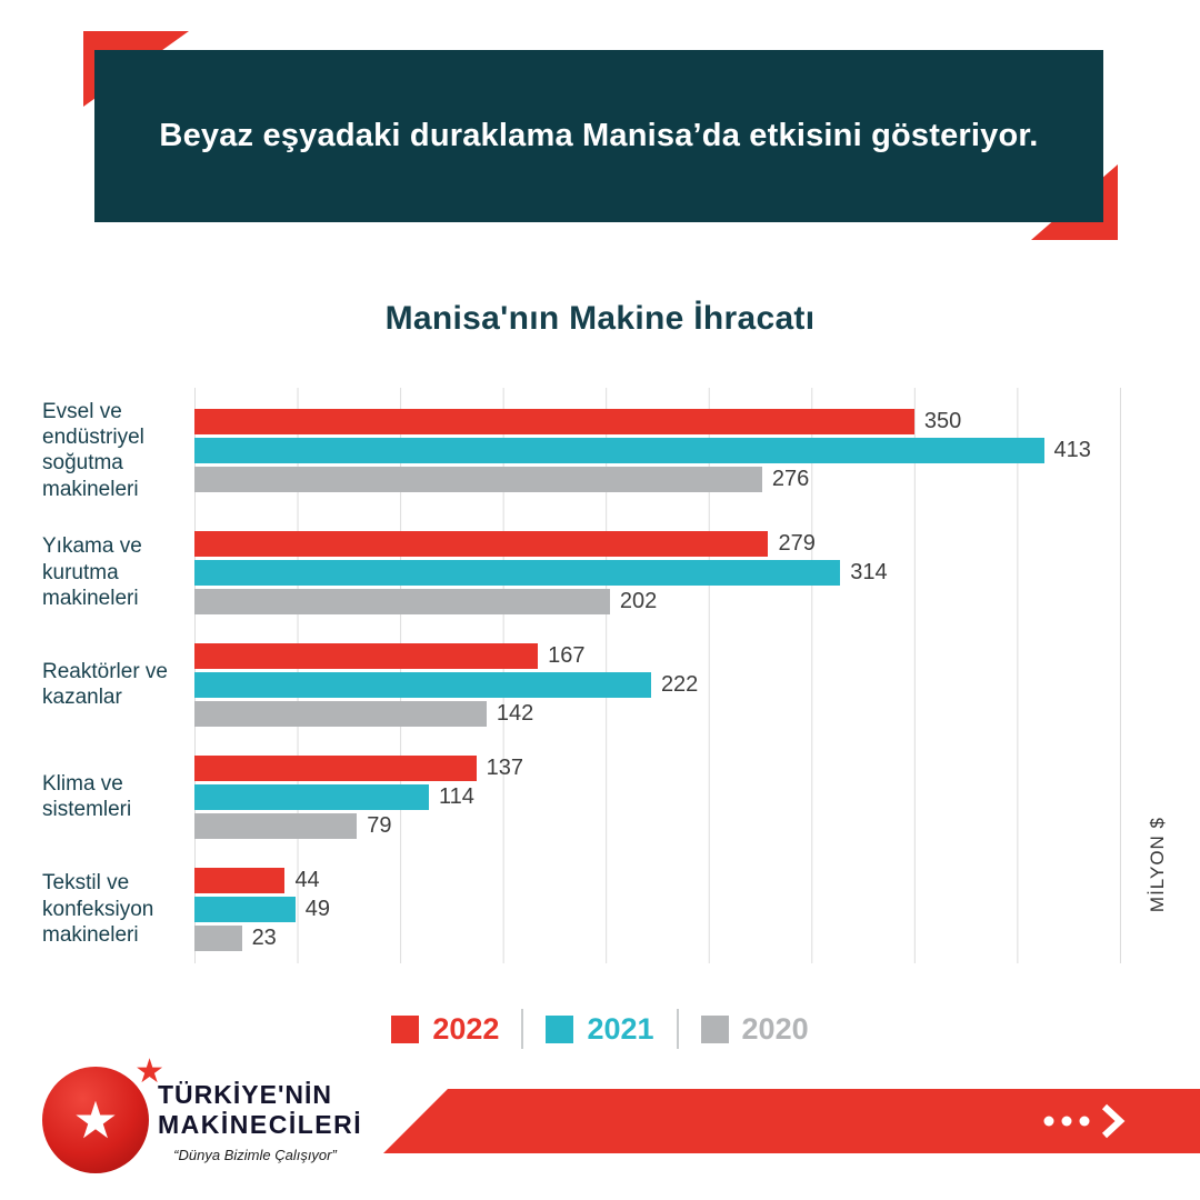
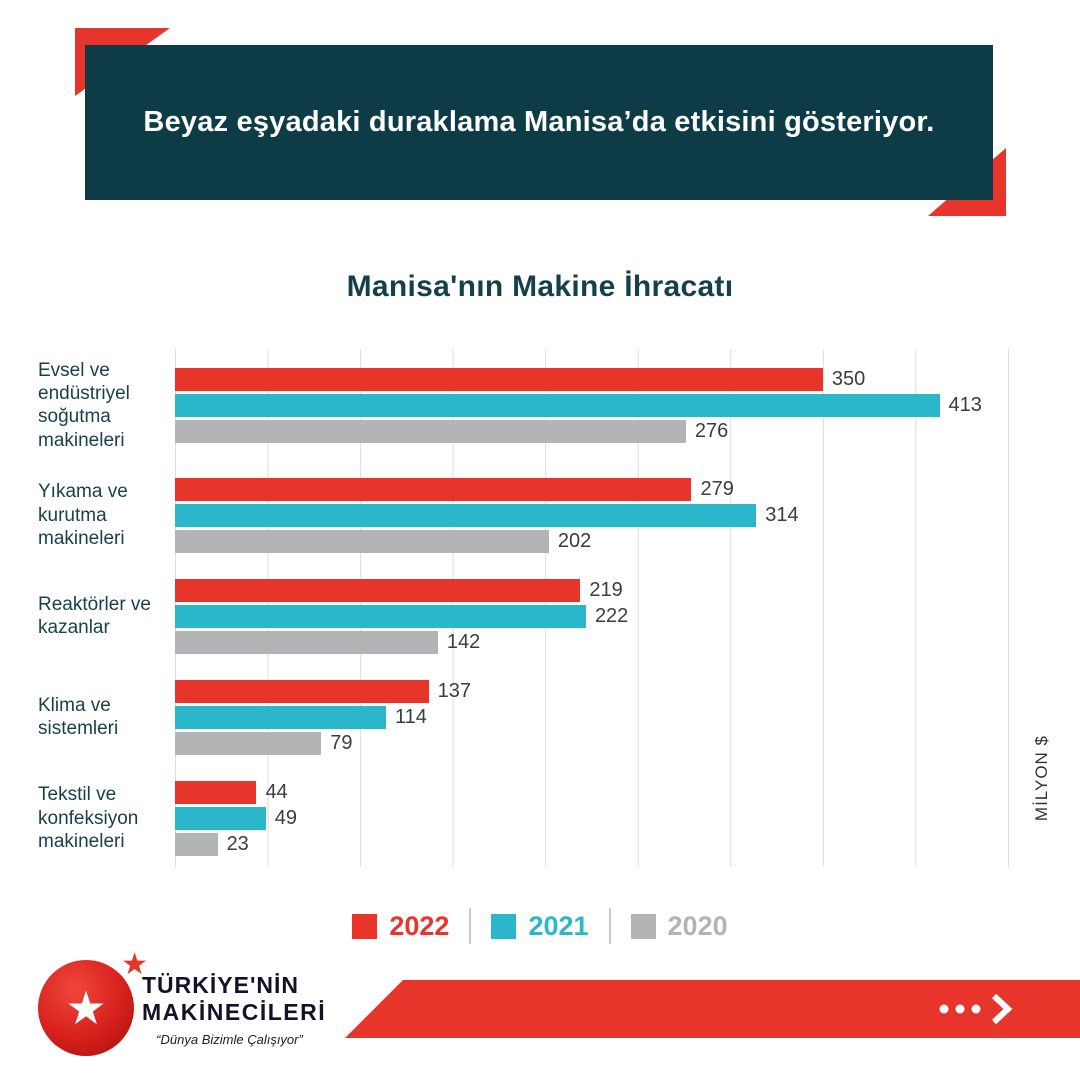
2022/Reaktörler ve kazanlar: 167 -> 219
